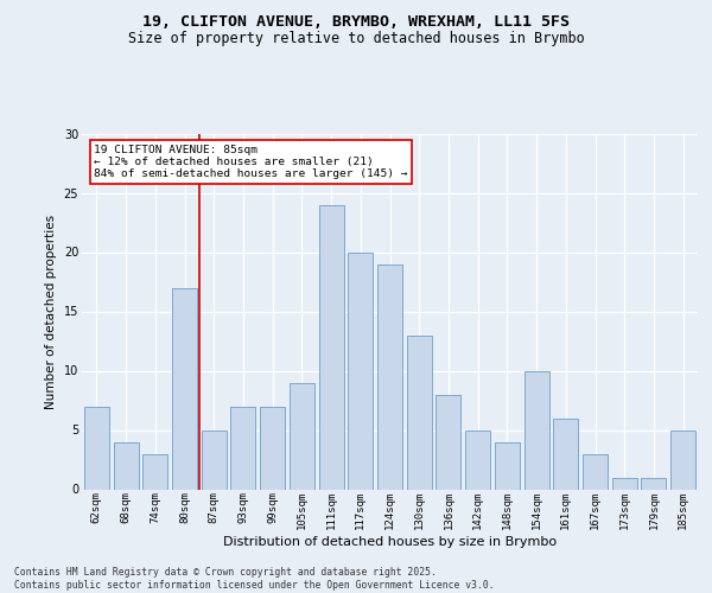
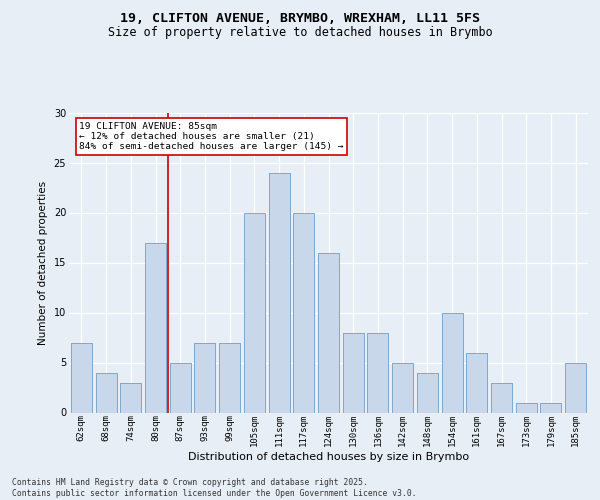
105sqm: 9 -> 20
124sqm: 19 -> 16
130sqm: 13 -> 8
